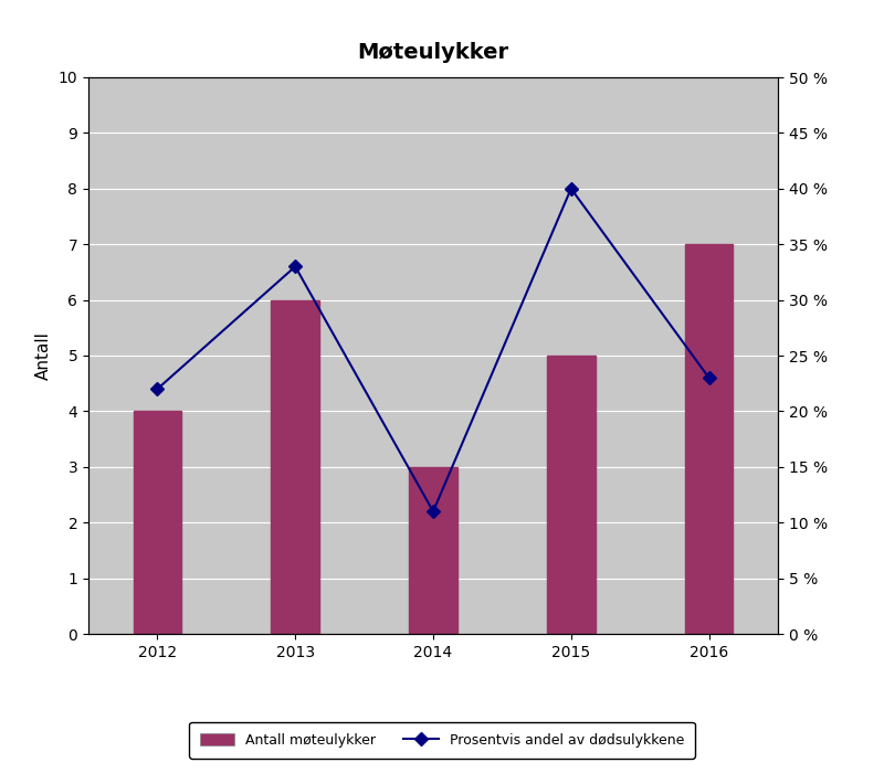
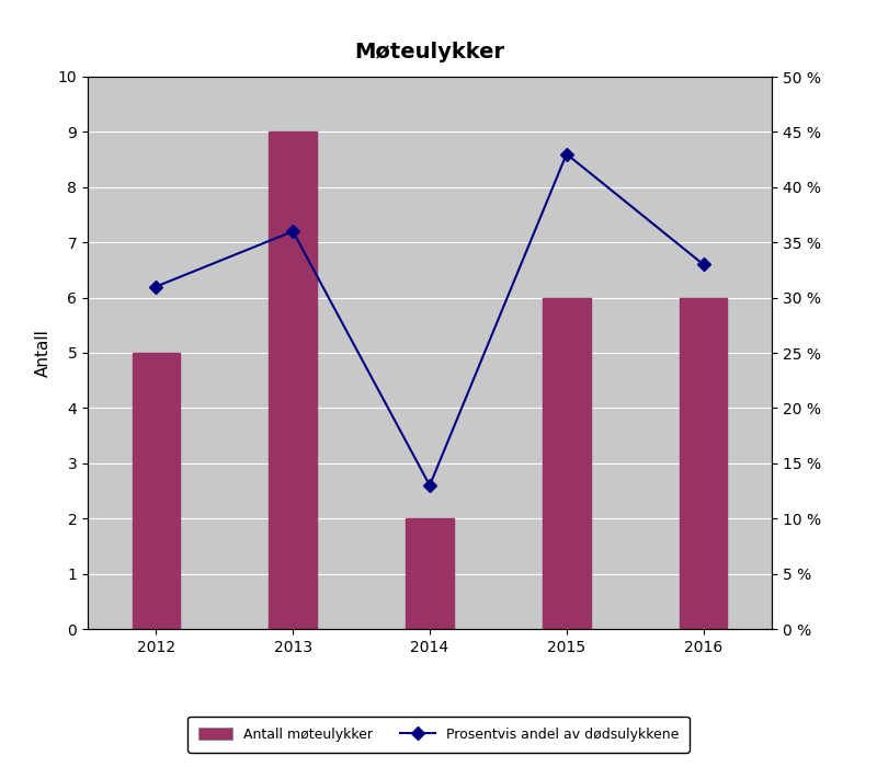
Antall møteulykker/2012: 4 -> 5
Prosentvis andel av dødsulykkene/2012: 22 % -> 31 %
Antall møteulykker/2013: 6 -> 9
Prosentvis andel av dødsulykkene/2013: 33 % -> 36 %
Antall møteulykker/2014: 3 -> 2
Prosentvis andel av dødsulykkene/2014: 11 % -> 13 %
Antall møteulykker/2015: 5 -> 6
Prosentvis andel av dødsulykkene/2015: 40 % -> 43 %
Antall møteulykker/2016: 7 -> 6
Prosentvis andel av dødsulykkene/2016: 23 % -> 33 %
